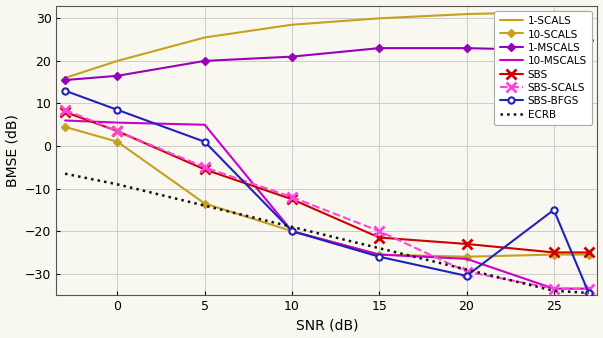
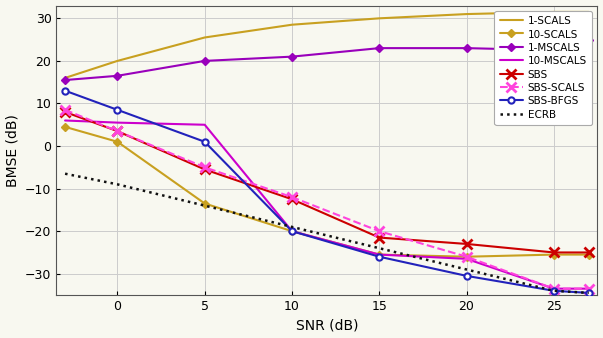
SBS-SCALS/20: -29.5 -> -26.0
SBS-BFGS/25: -15.0 -> -34.0
